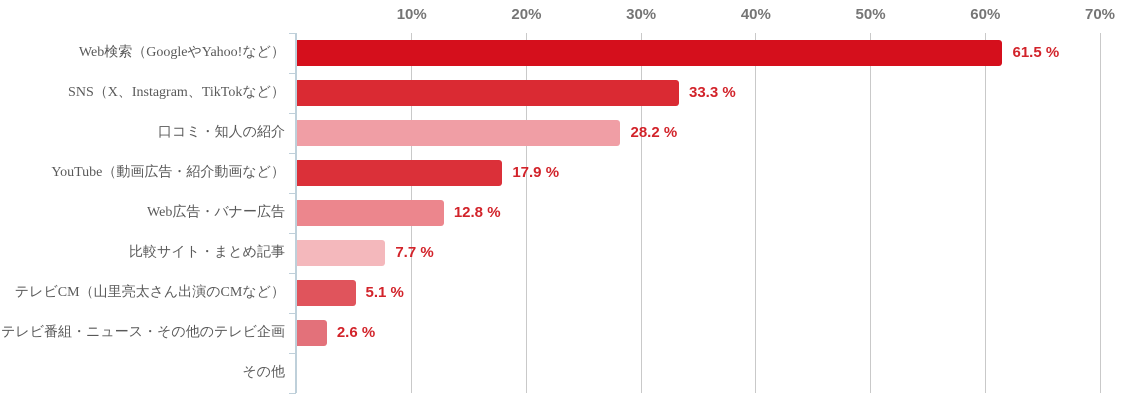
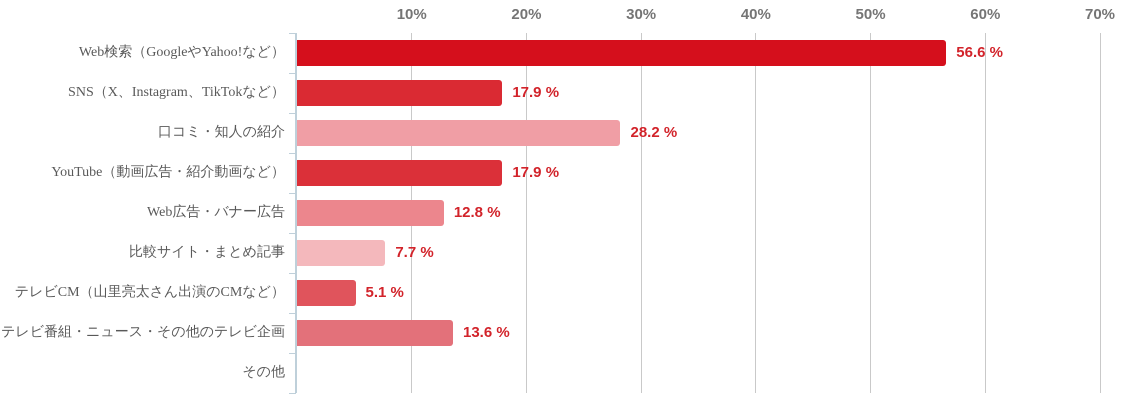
Web検索（GoogleやYahoo!など）: 61.5 -> 56.6
SNS（X、Instagram、TikTokなど）: 33.3 -> 17.9
テレビ番組・ニュース・その他のテレビ企画: 2.6 -> 13.6
